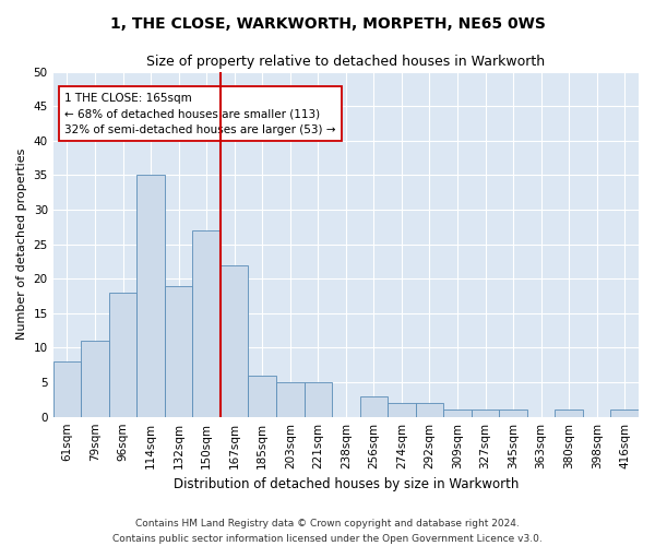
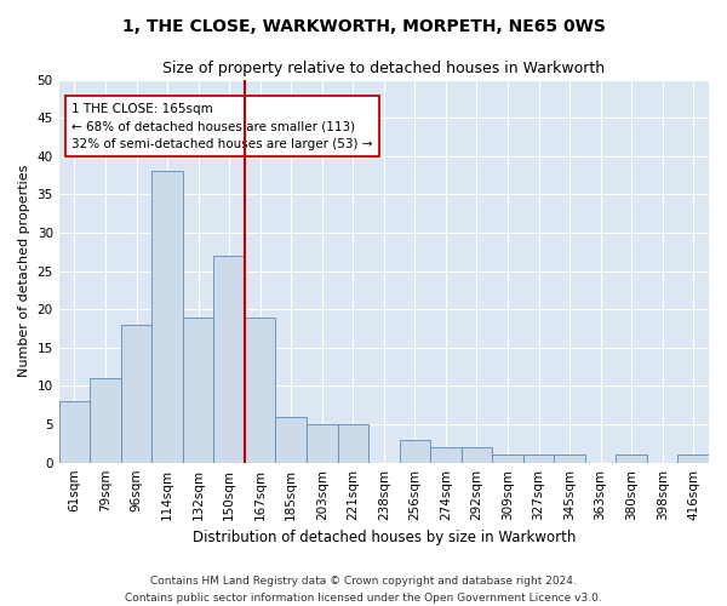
114sqm: 35 -> 38
167sqm: 22 -> 19
